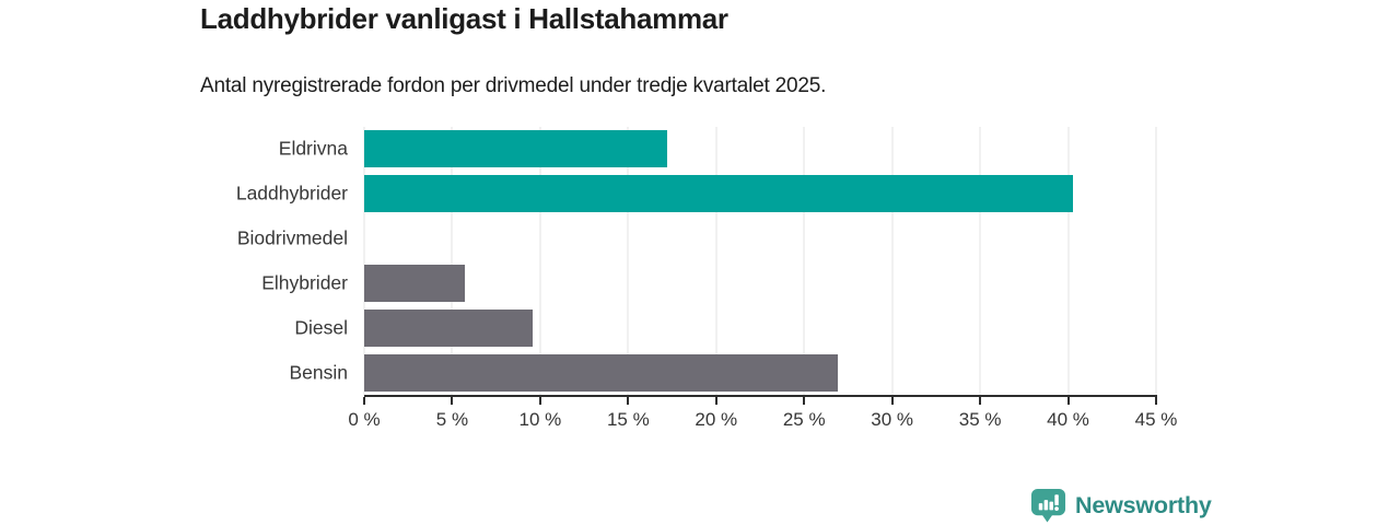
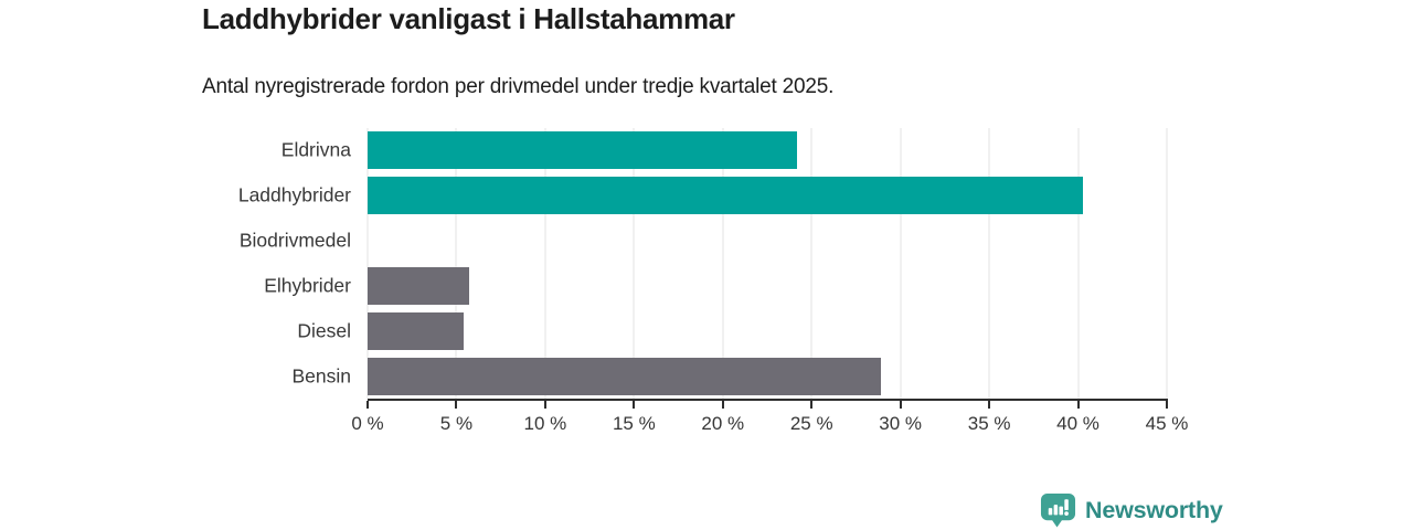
Eldrivna: 17.2% -> 24.2%
Diesel: 9.6% -> 5.4%
Bensin: 26.9% -> 28.9%
